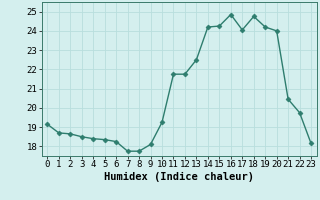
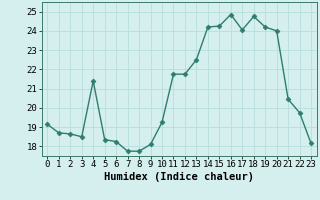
4: 18.4 -> 21.4
